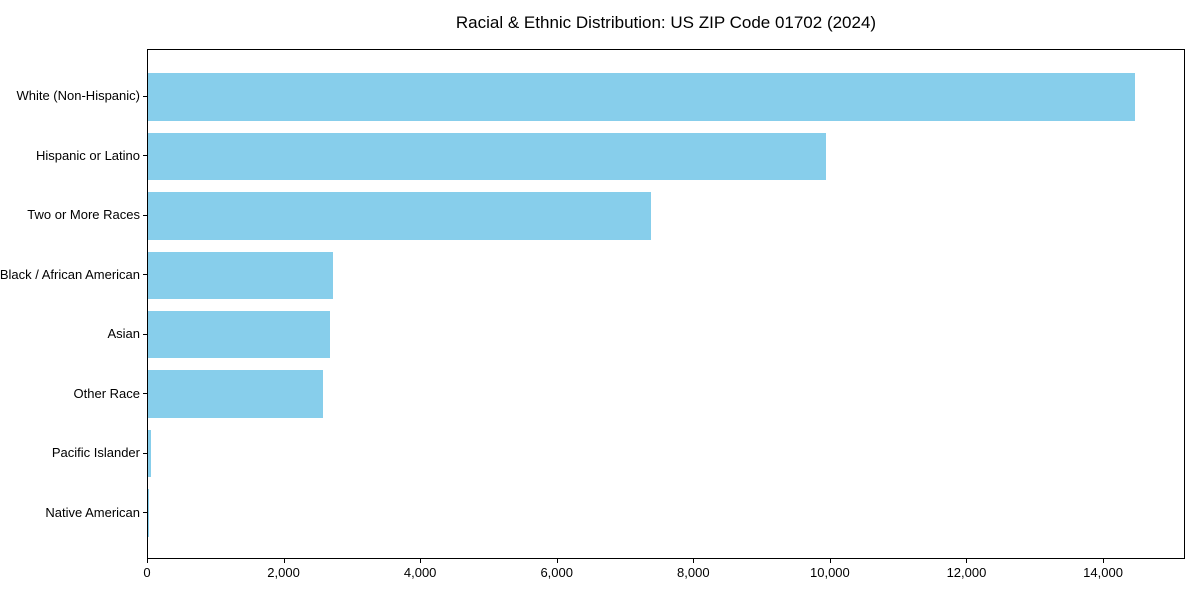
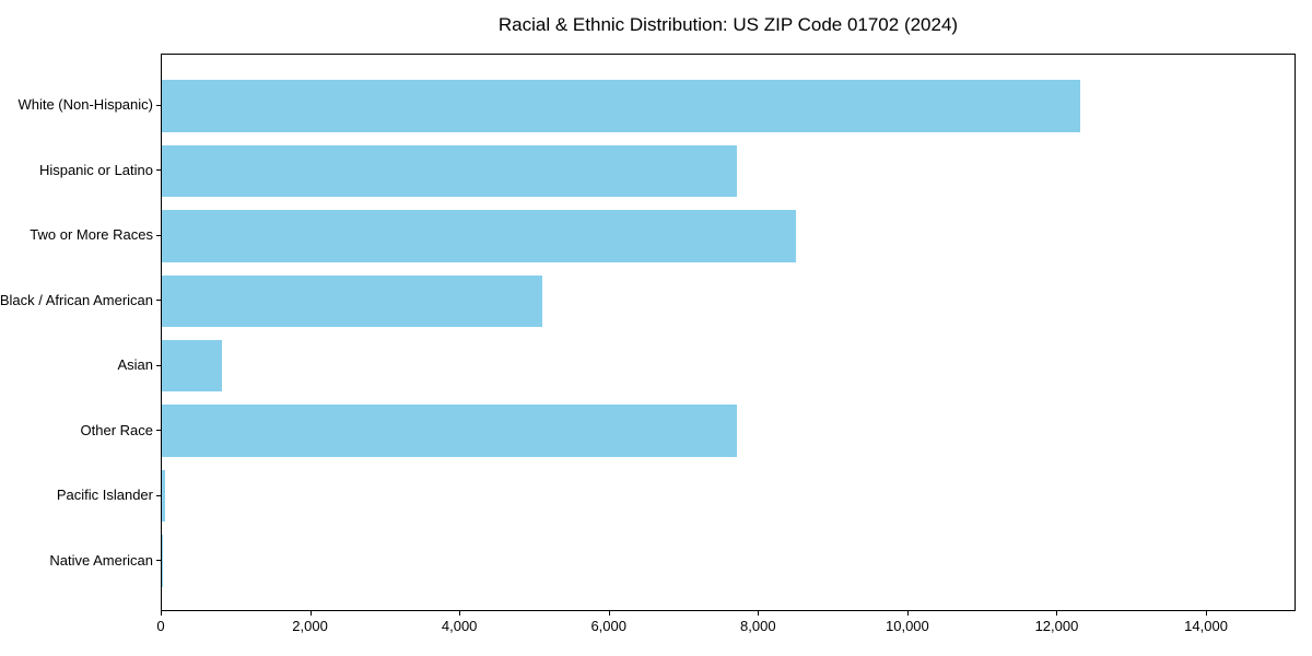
White (Non-Hispanic): 14400 -> 12300
Hispanic or Latino: 9900 -> 7700
Two or More Races: 7400 -> 8500
Black / African American: 2700 -> 5100
Asian: 2700 -> 800
Other Race: 2600 -> 7700
